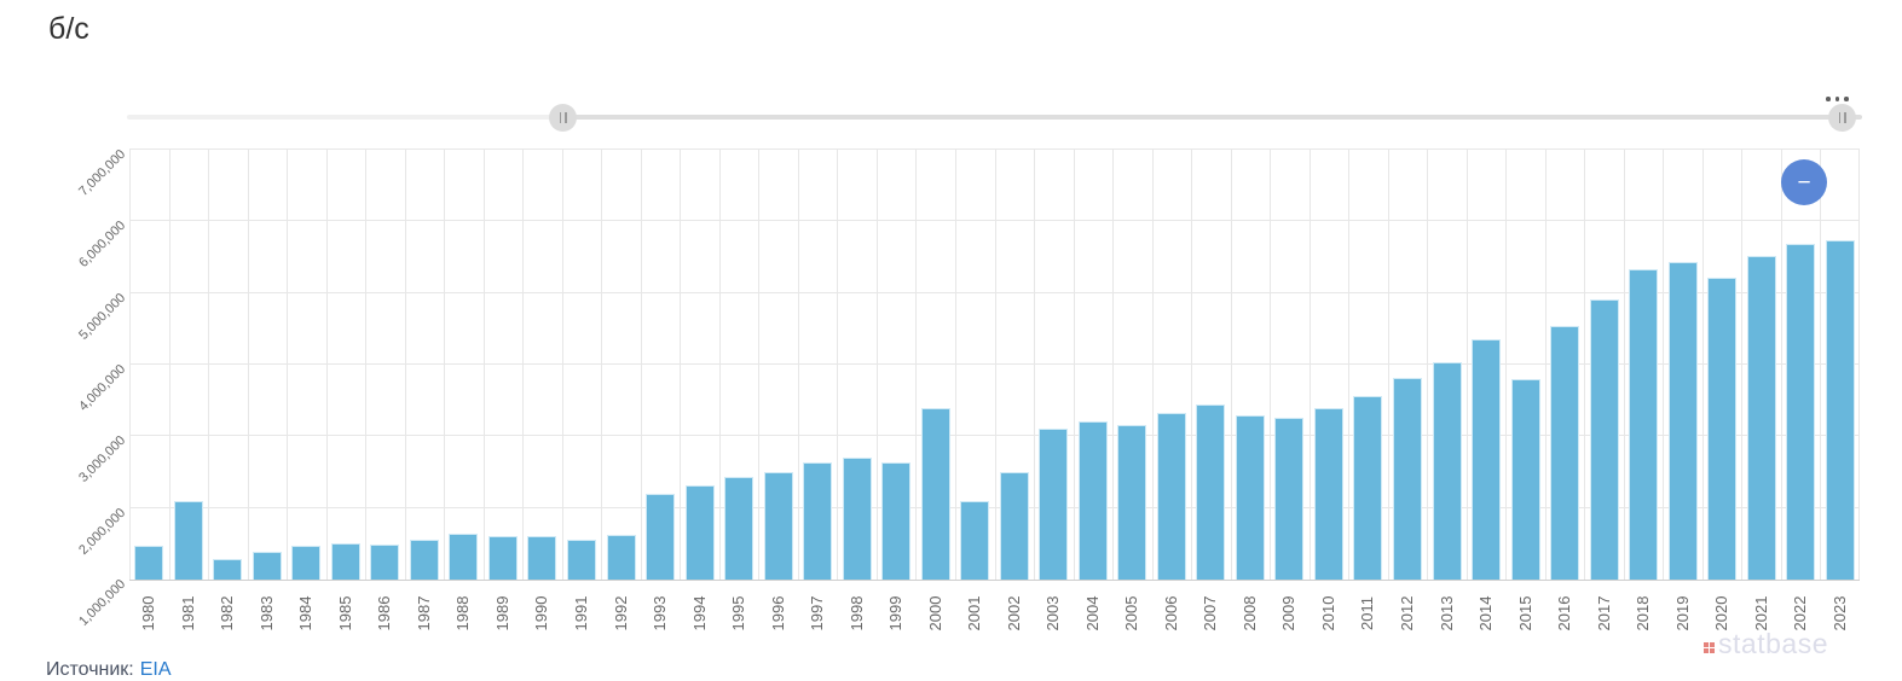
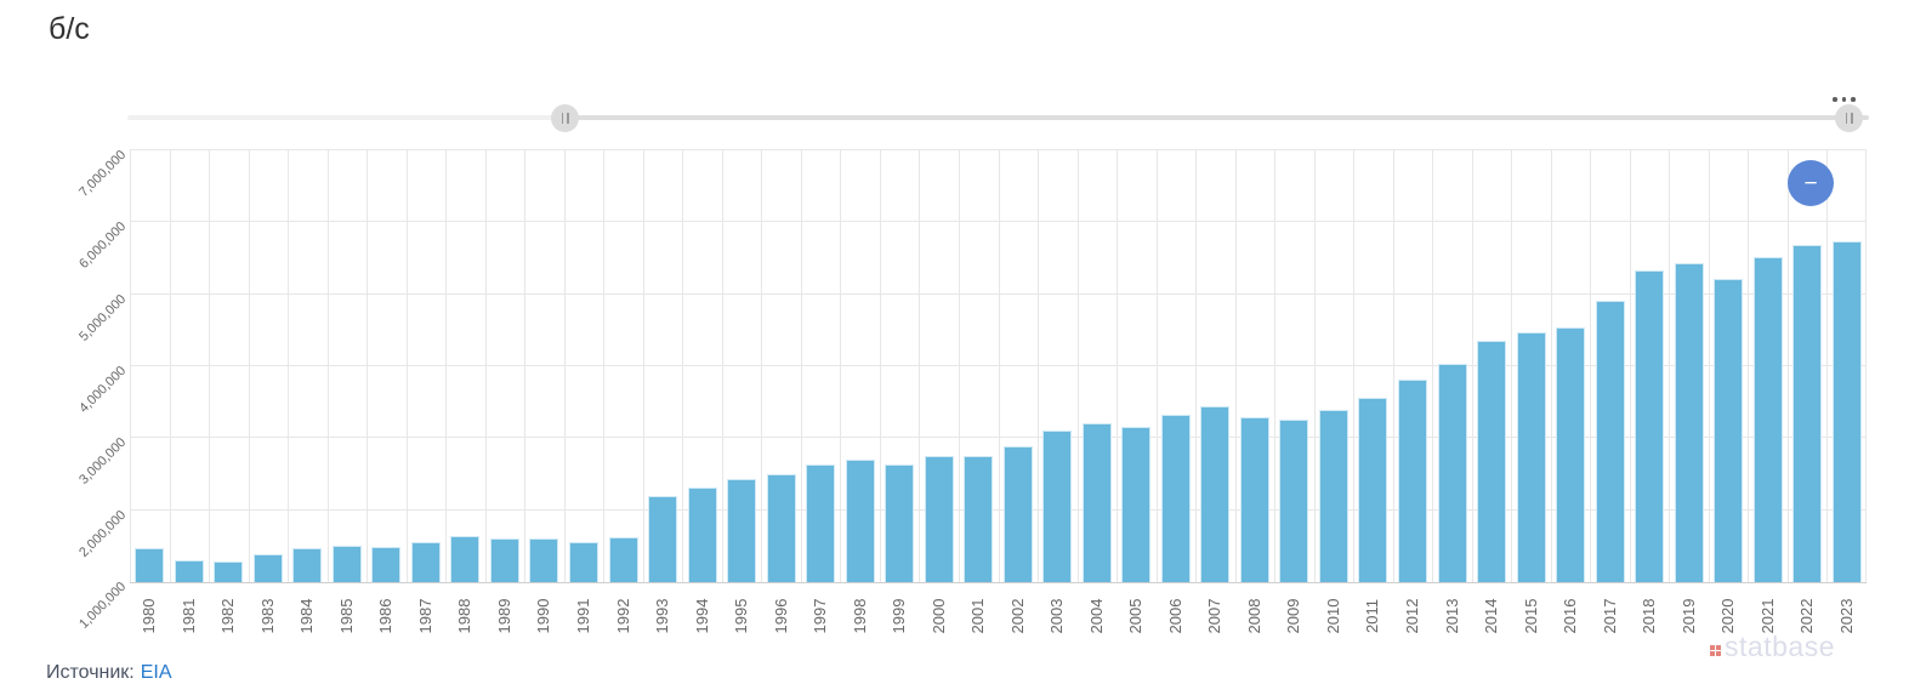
1981: 2100000 -> 1300000
2000: 3400000 -> 2800000
2001: 2100000 -> 2800000
2002: 2500000 -> 2900000
2015: 3800000 -> 4500000
